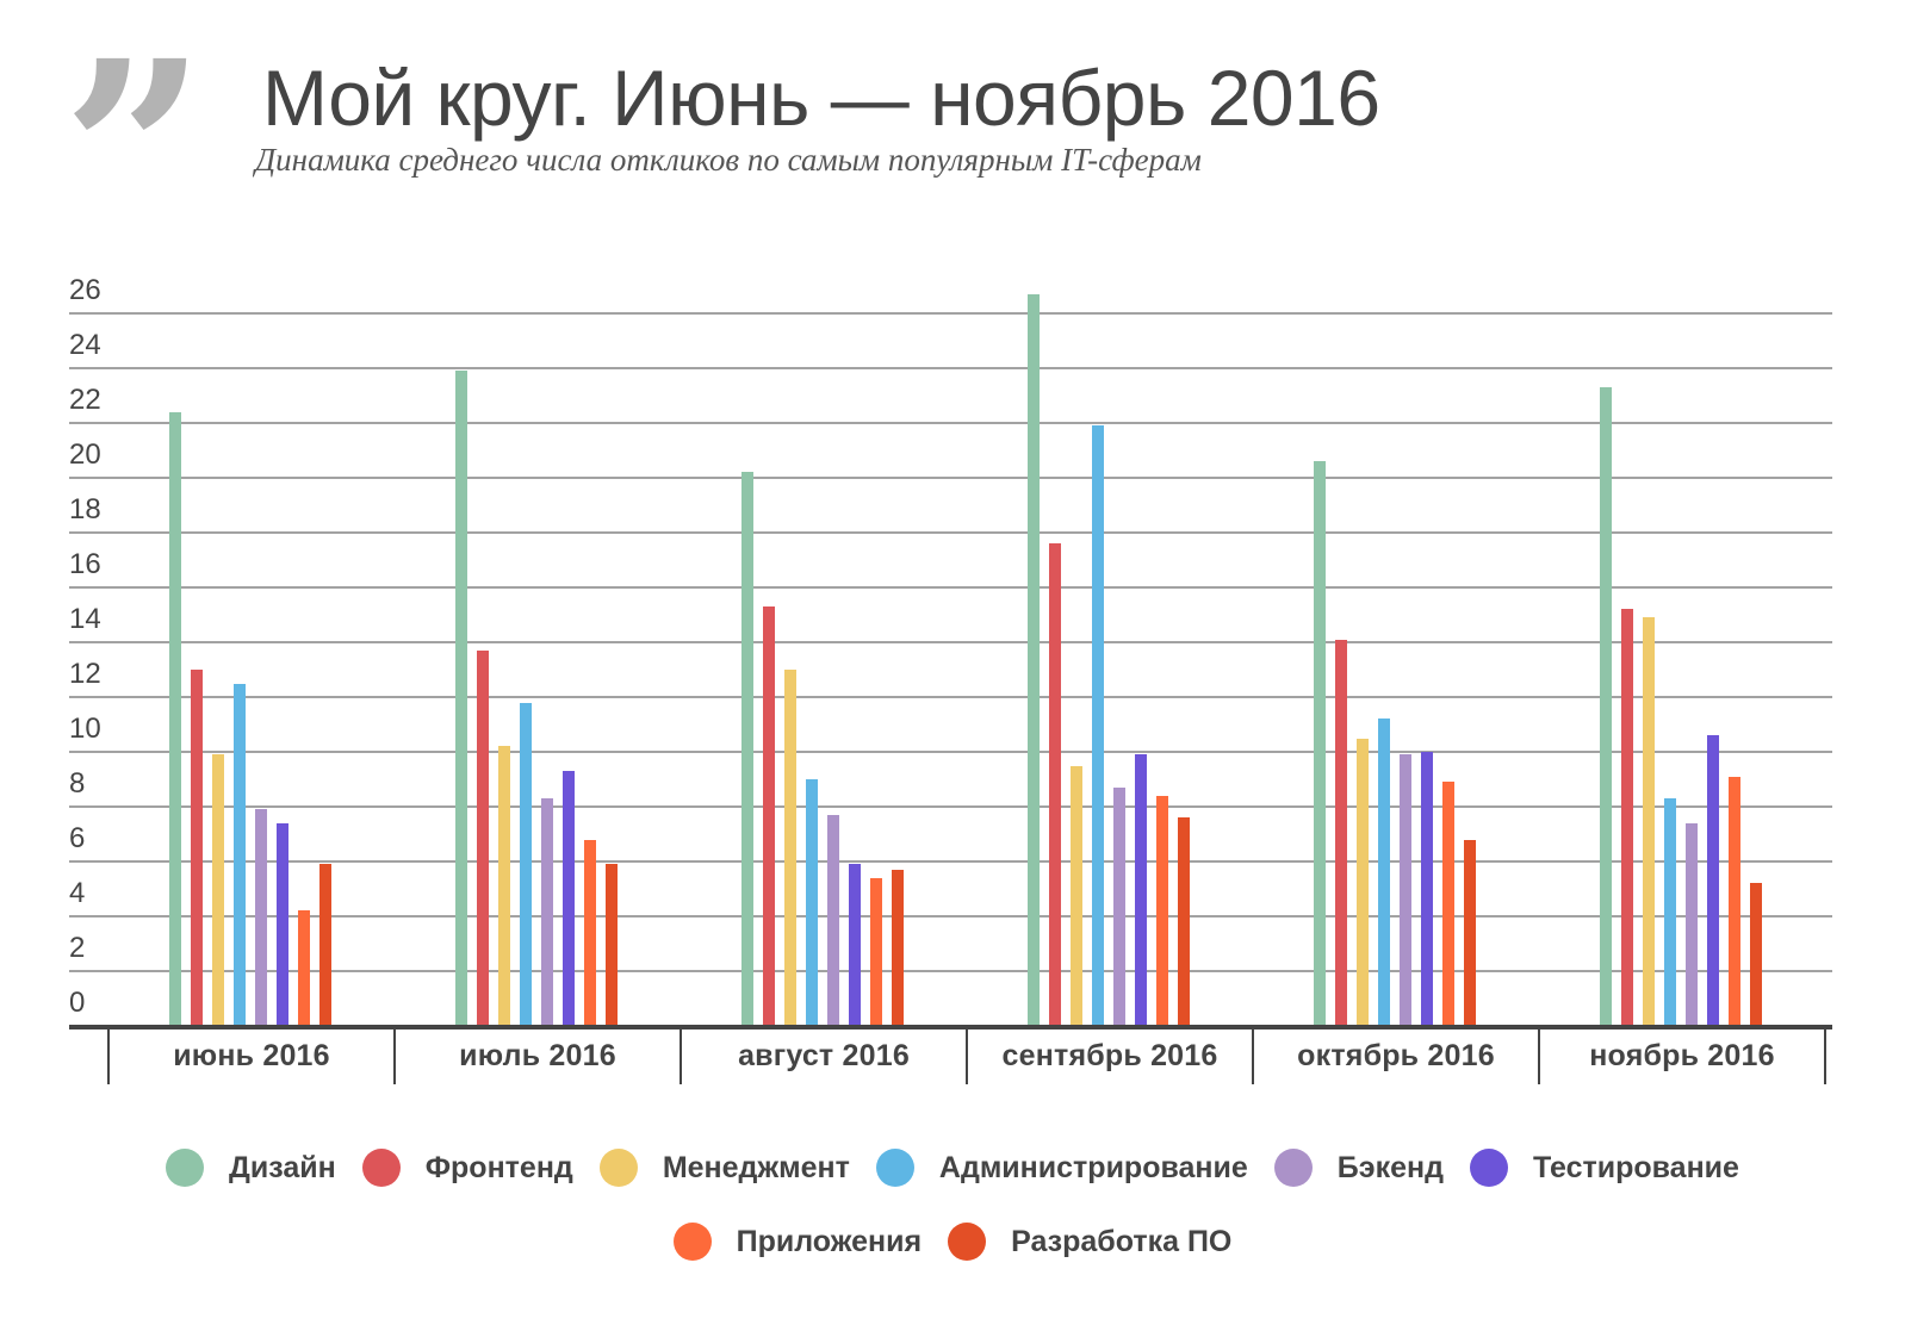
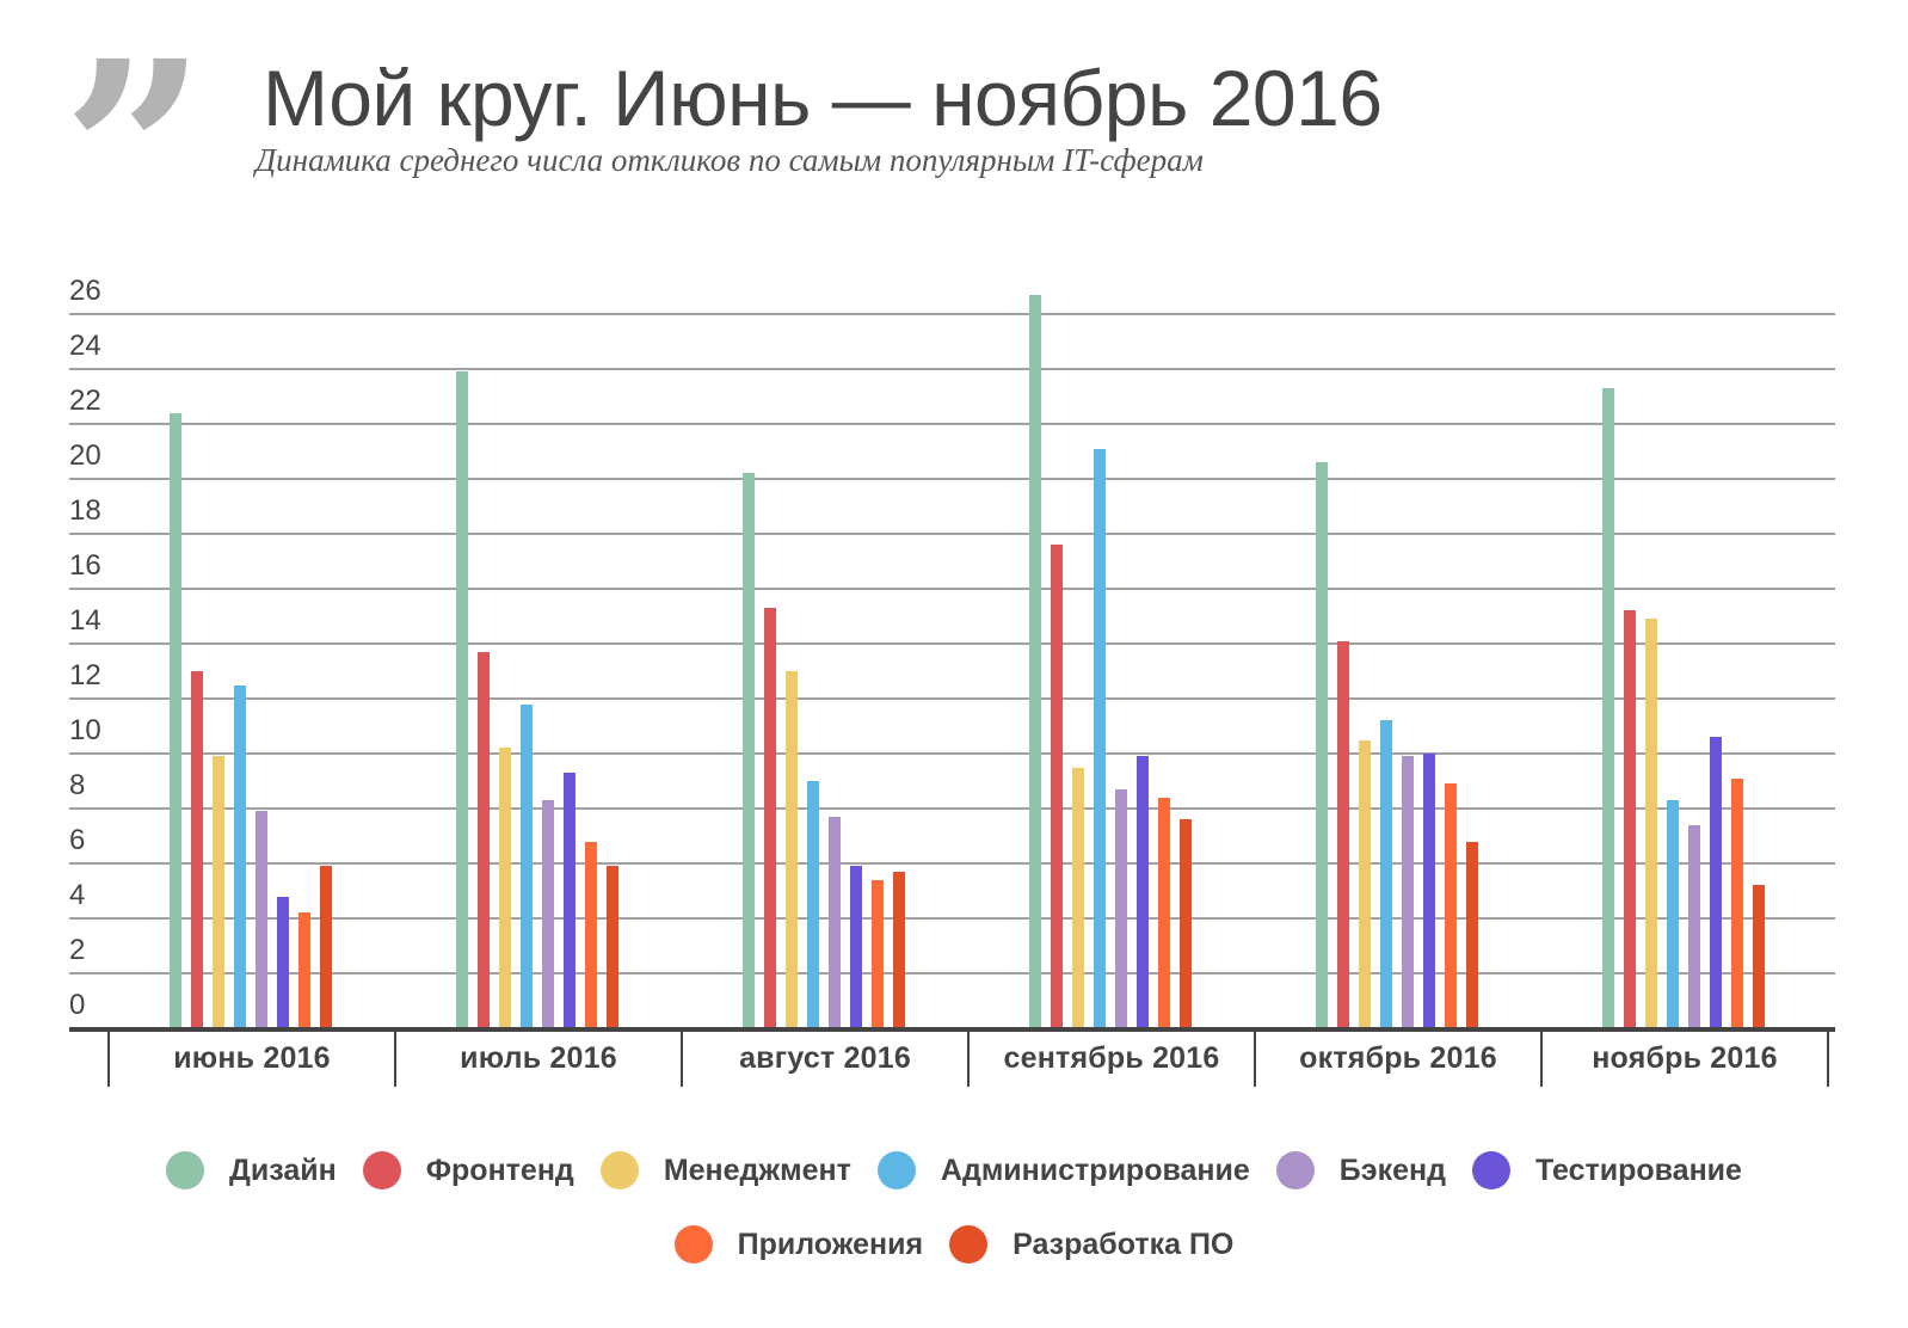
Тестирование/июнь 2016: 7.4 -> 4.8
Администрирование/сентябрь 2016: 21.9 -> 21.1
